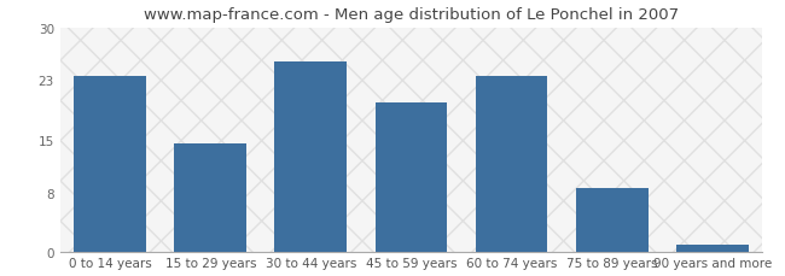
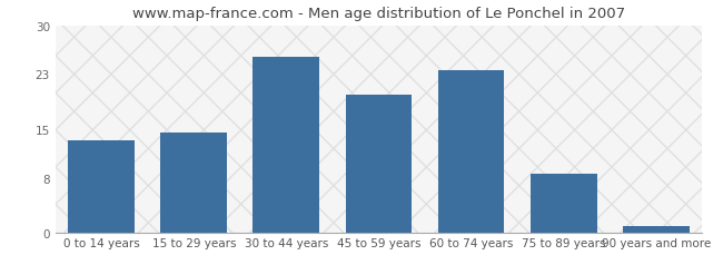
0 to 14 years: 23.5 -> 13.4
